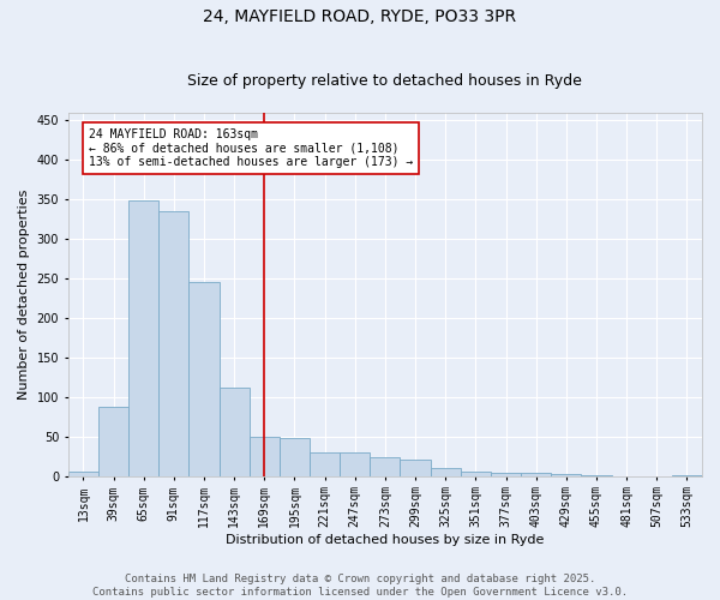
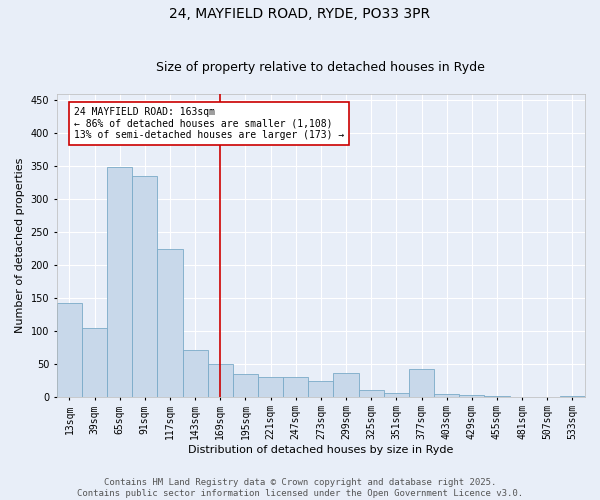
13sqm: 5 -> 142
39sqm: 88 -> 104
117sqm: 245 -> 224
143sqm: 112 -> 70
195sqm: 48 -> 34
299sqm: 20 -> 36
377sqm: 4 -> 42
